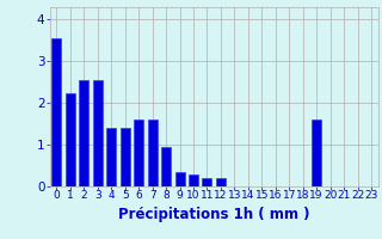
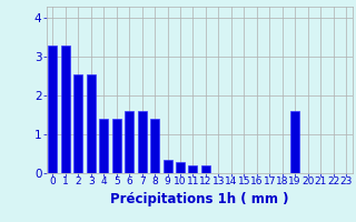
0: 3.55 -> 3.30
1: 2.25 -> 3.30
8: 0.95 -> 1.40
